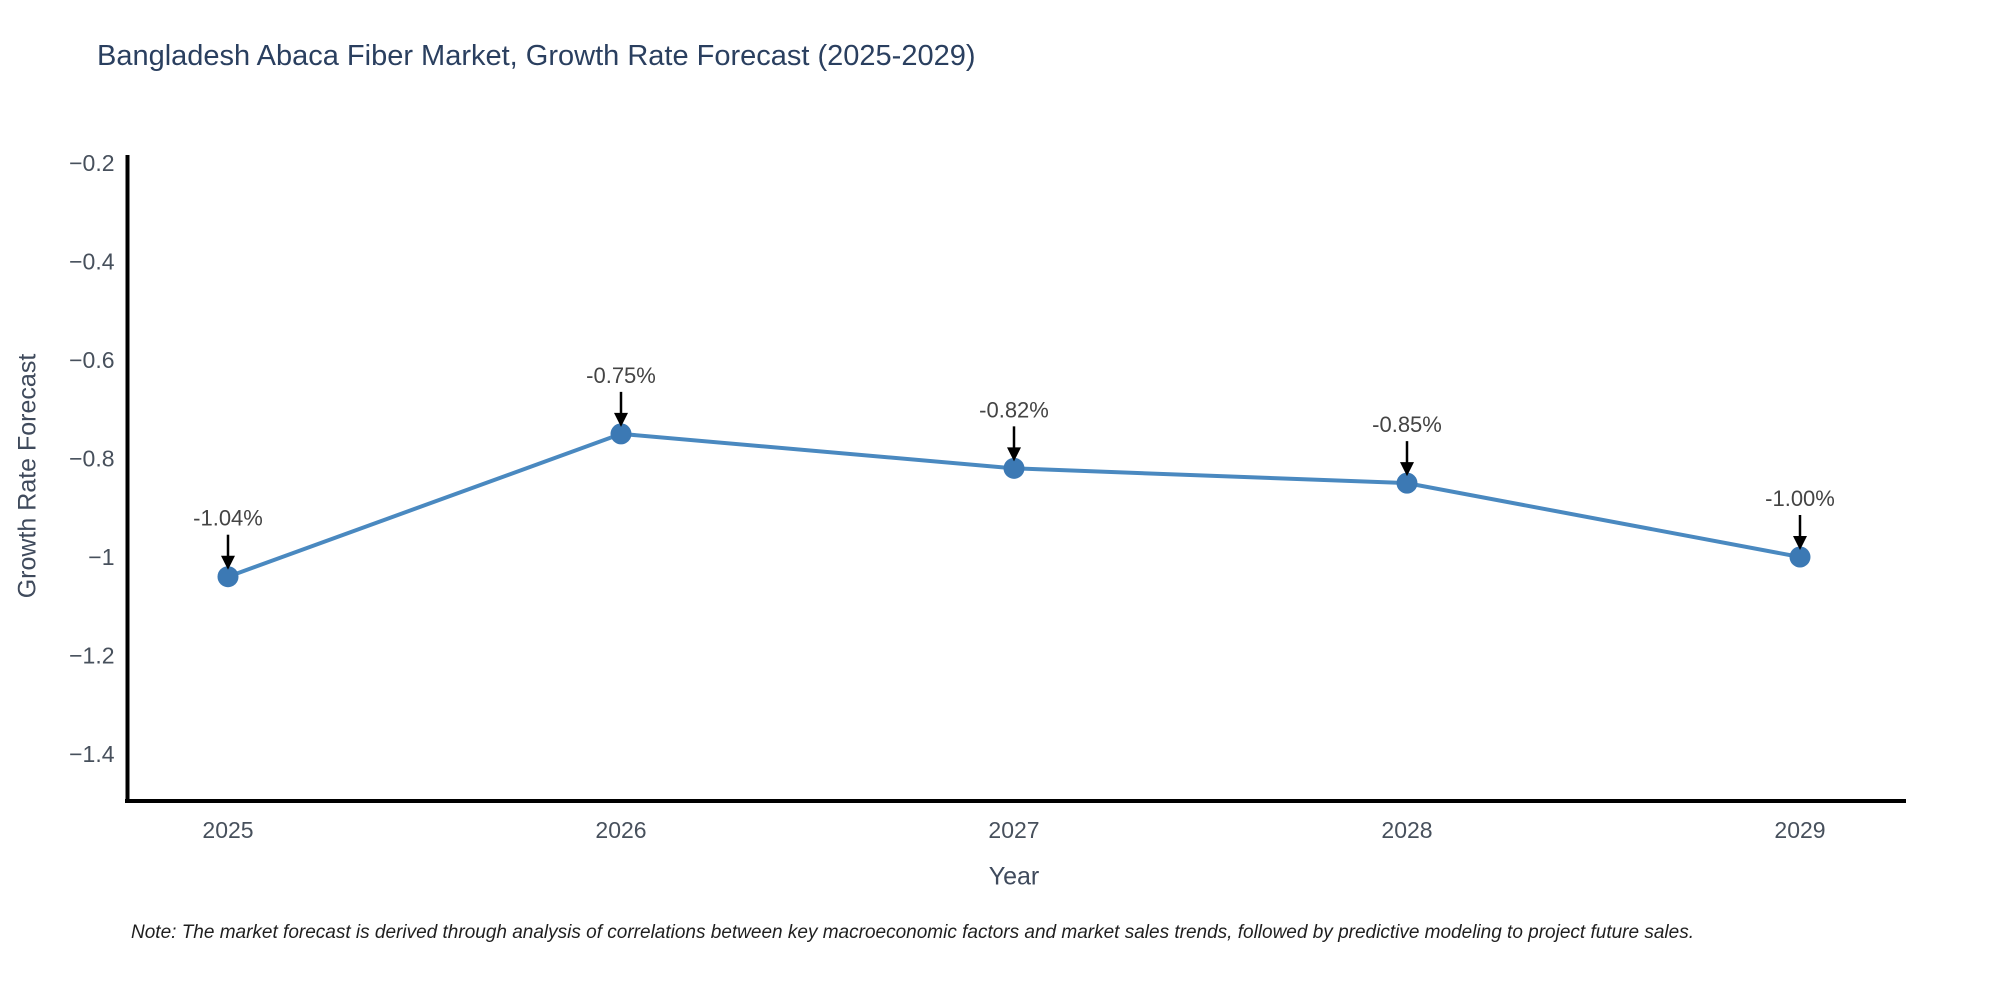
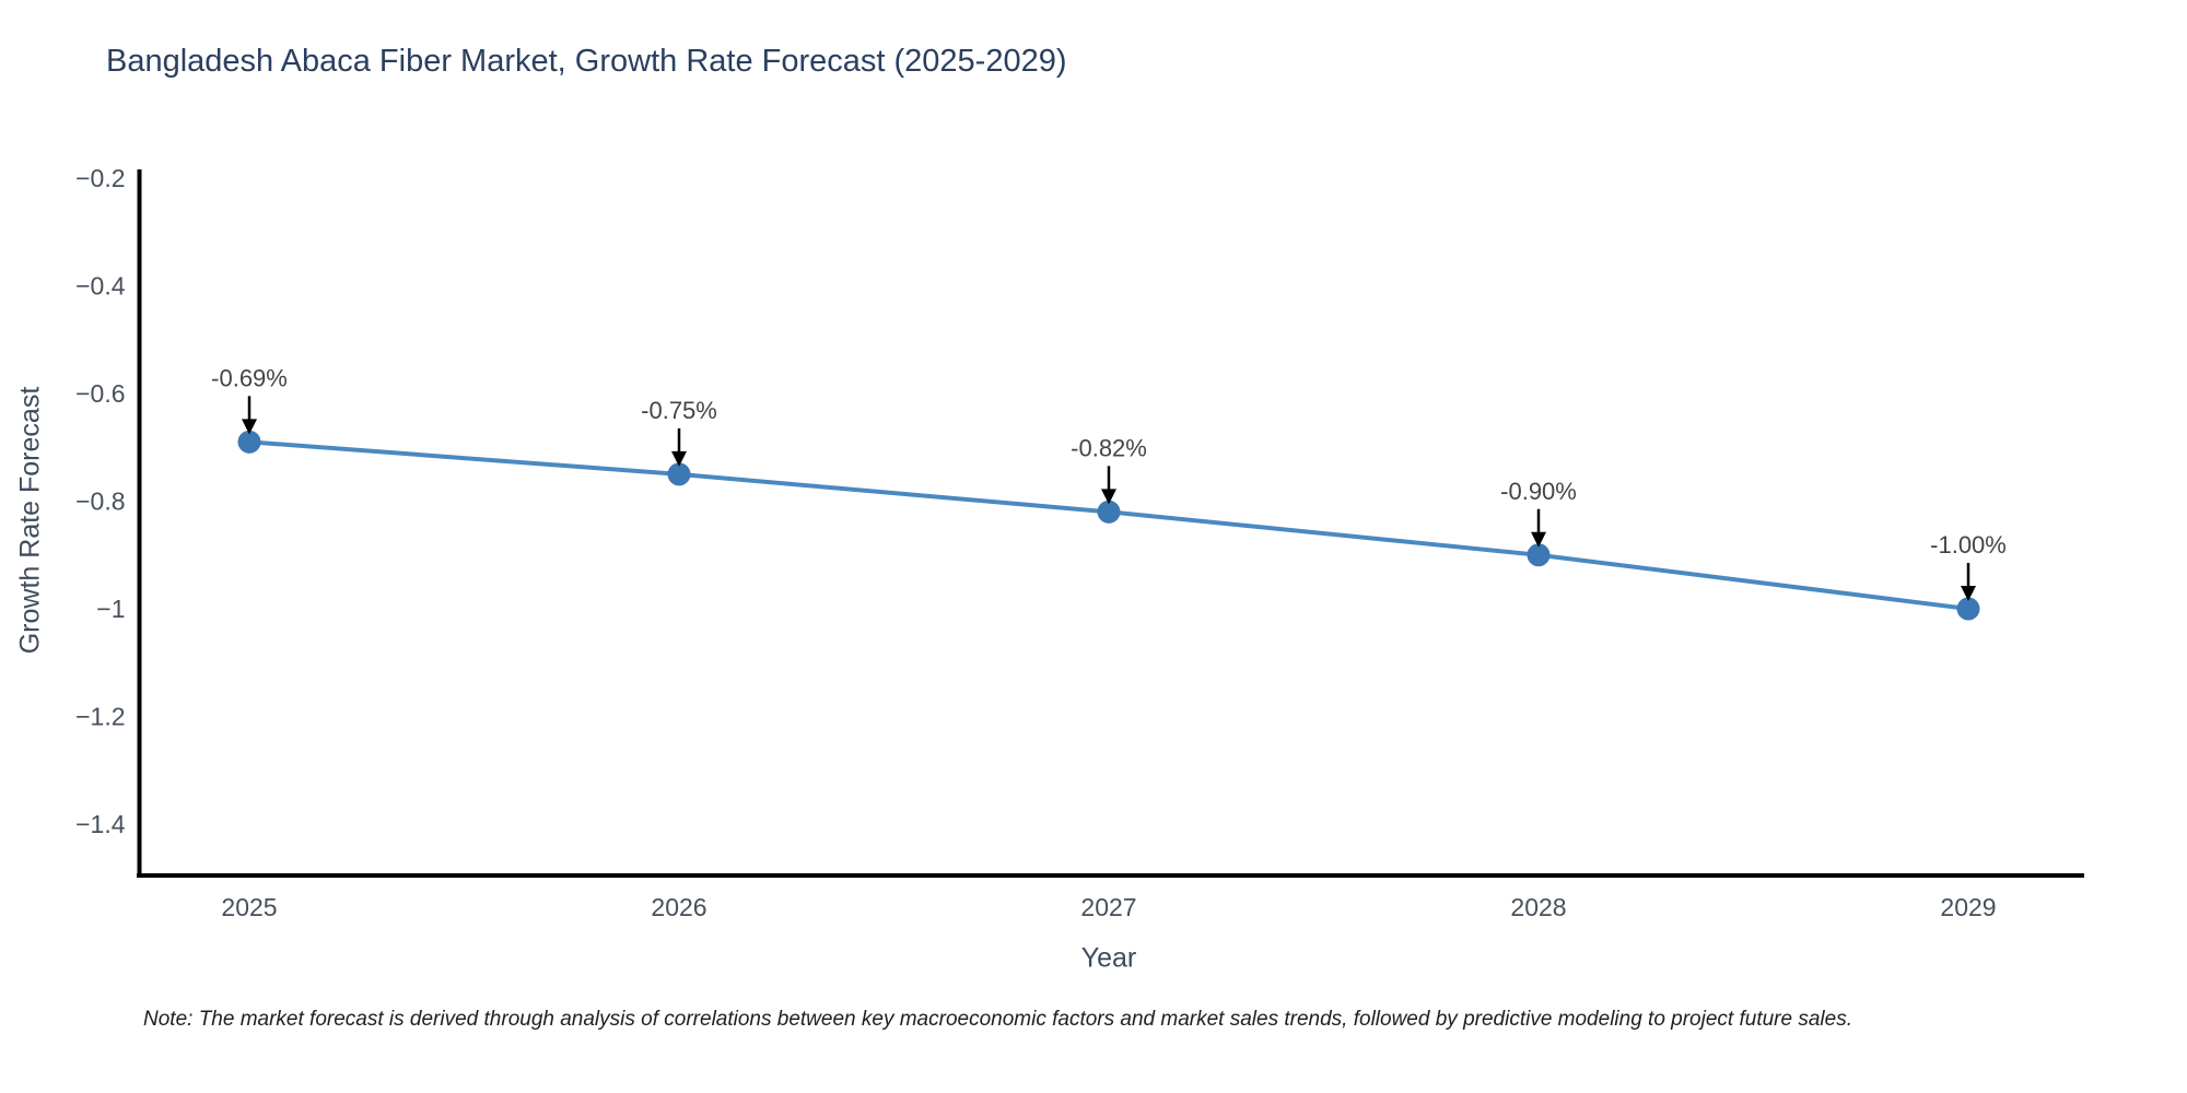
2025: -1.04% -> -0.69%
2028: -0.85% -> -0.90%
